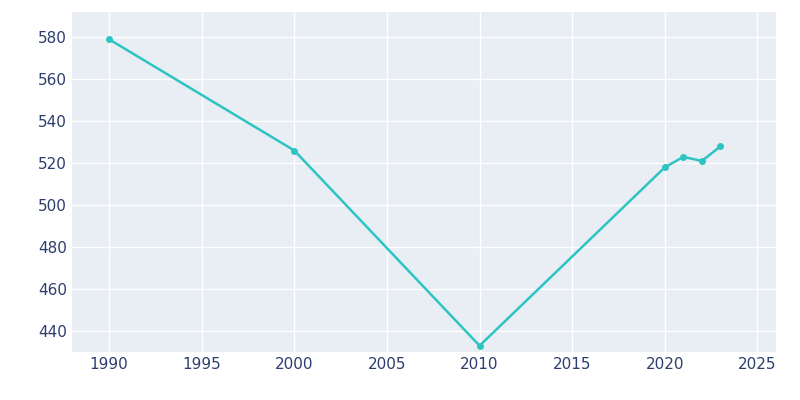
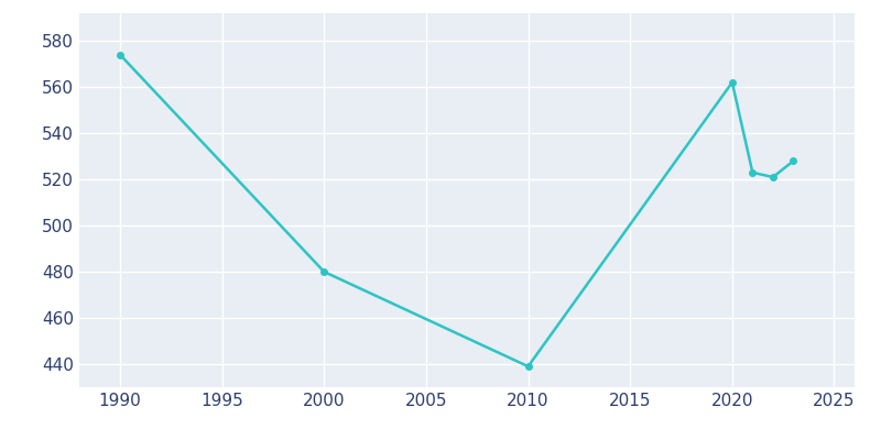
1990: 579 -> 574
2000: 526 -> 480
2010: 433 -> 439
2020: 518 -> 562
